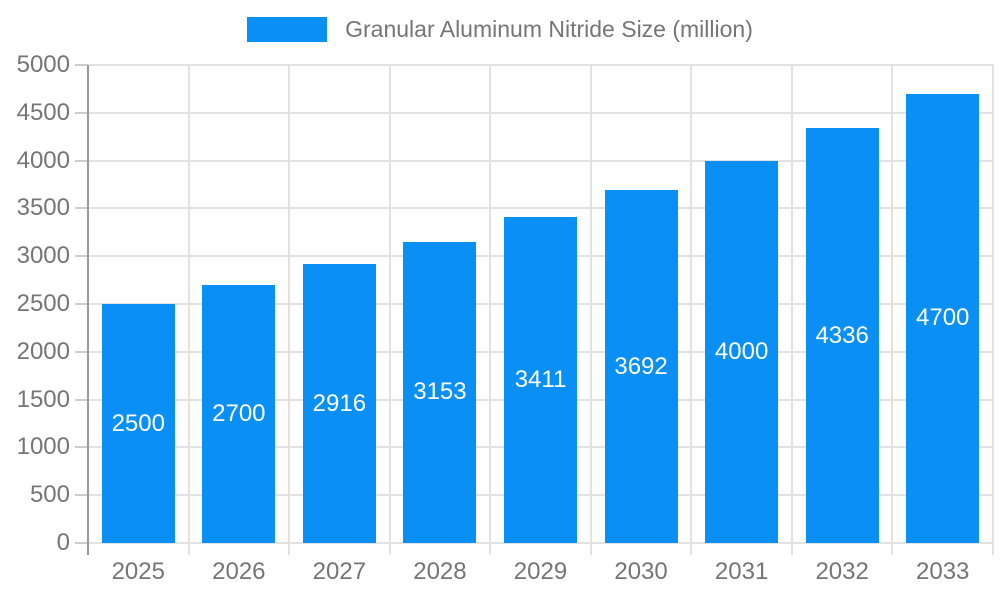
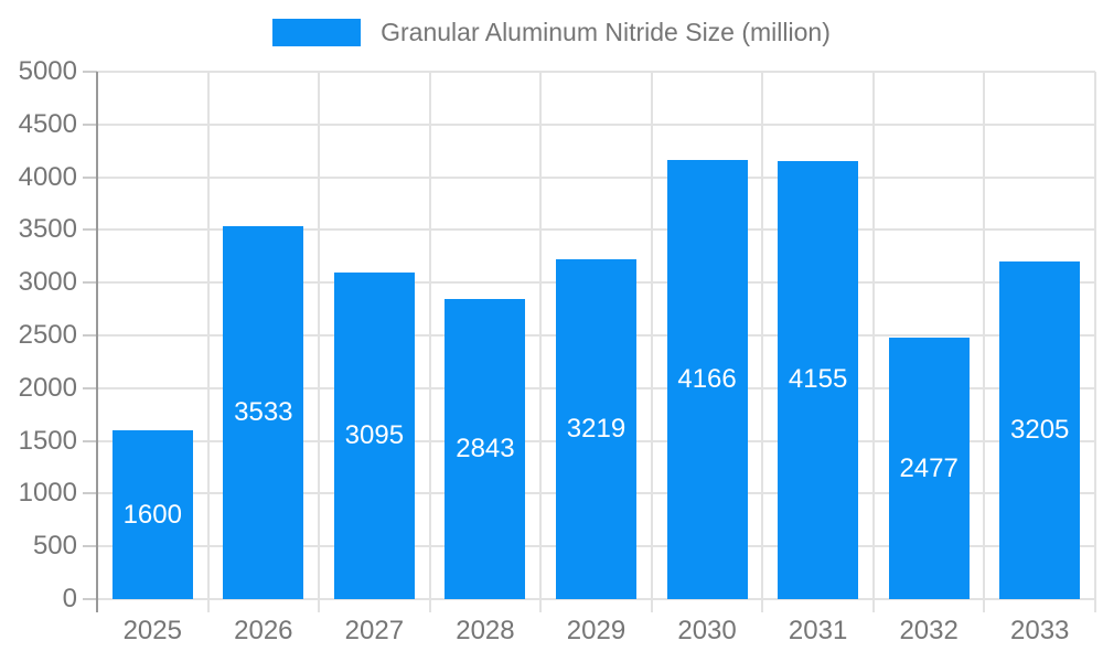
2025: 2500 -> 1600
2026: 2700 -> 3533
2027: 2916 -> 3095
2028: 3153 -> 2843
2029: 3411 -> 3219
2030: 3692 -> 4166
2031: 4000 -> 4155
2032: 4336 -> 2477
2033: 4700 -> 3205
